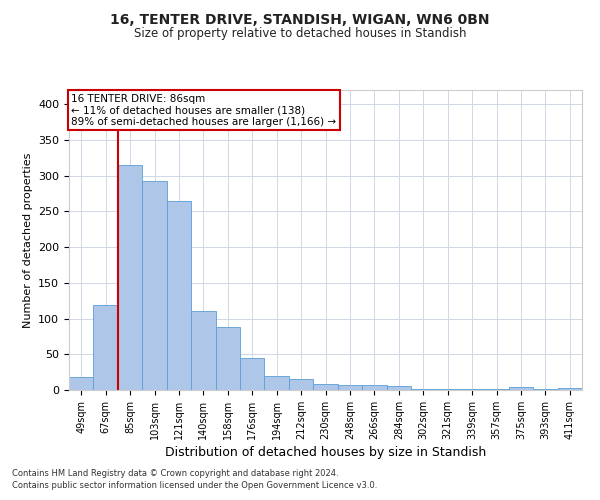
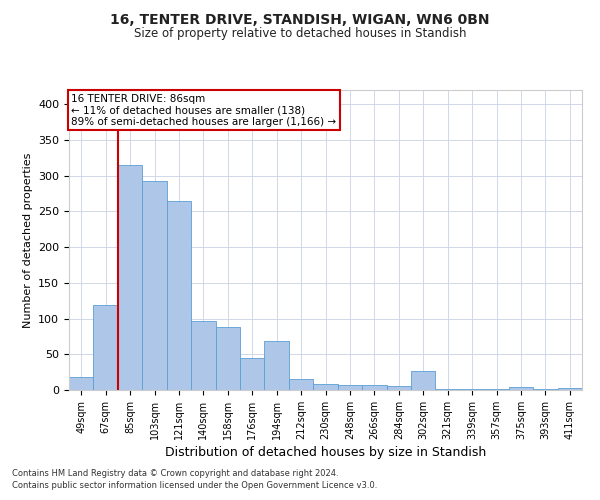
140sqm: 110 -> 96
194sqm: 20 -> 68
302sqm: 2 -> 26
